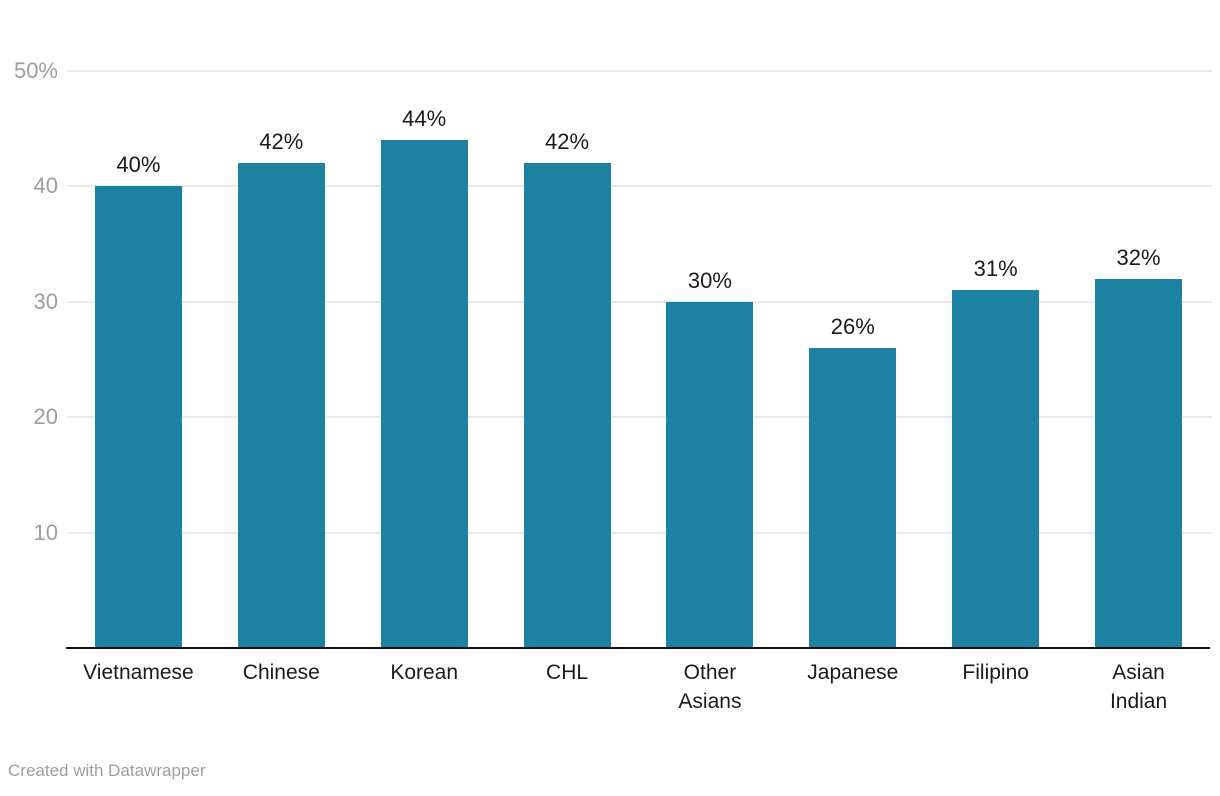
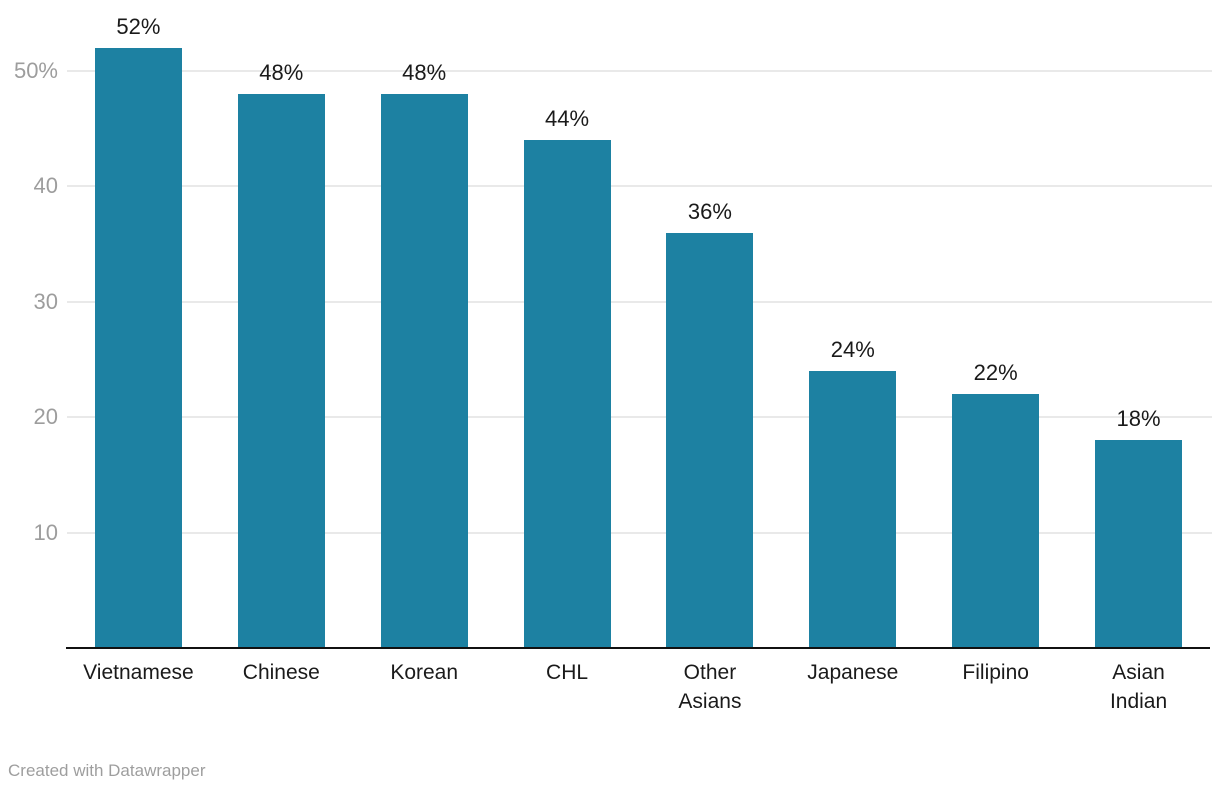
Vietnamese: 40% -> 52%
Chinese: 42% -> 48%
Korean: 44% -> 48%
CHL: 42% -> 44%
Other Asians: 30% -> 36%
Japanese: 26% -> 24%
Filipino: 31% -> 22%
Asian Indian: 32% -> 18%
